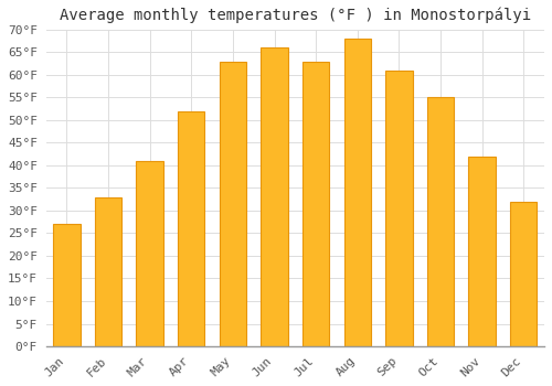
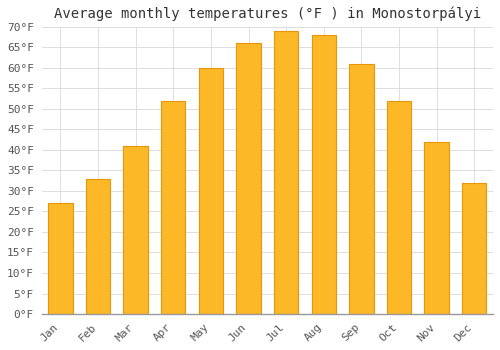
May: 63°F -> 60°F
Jul: 63°F -> 69°F
Oct: 55°F -> 52°F
